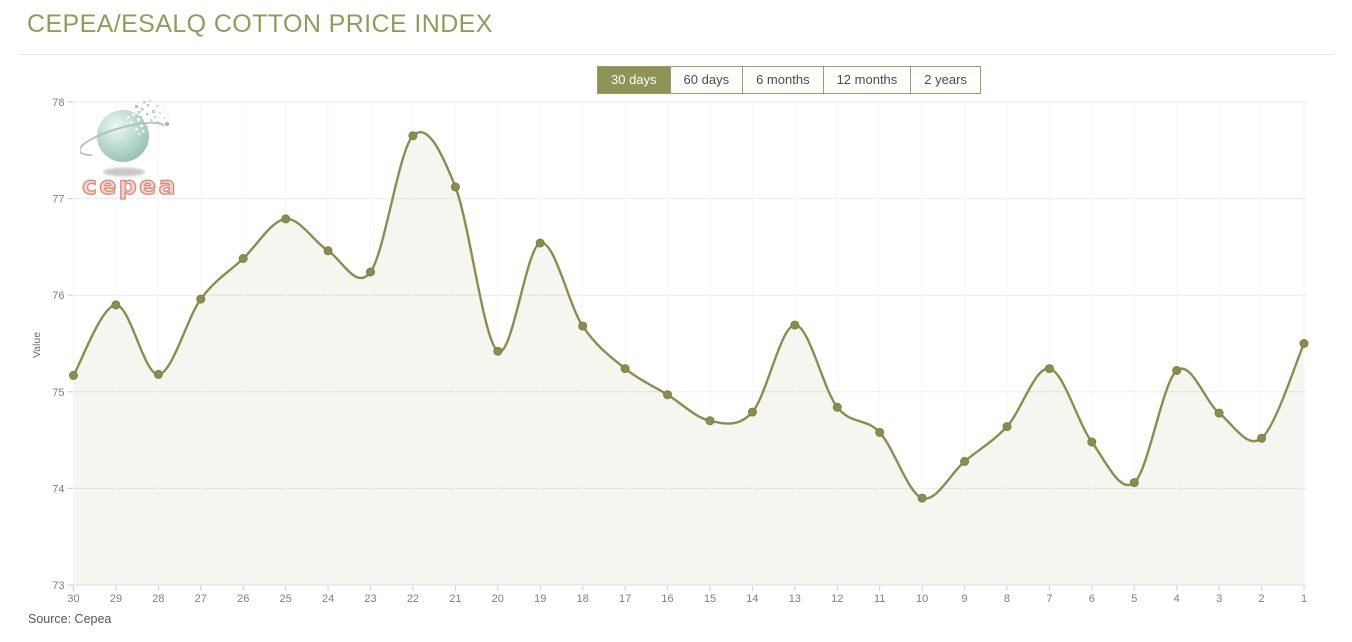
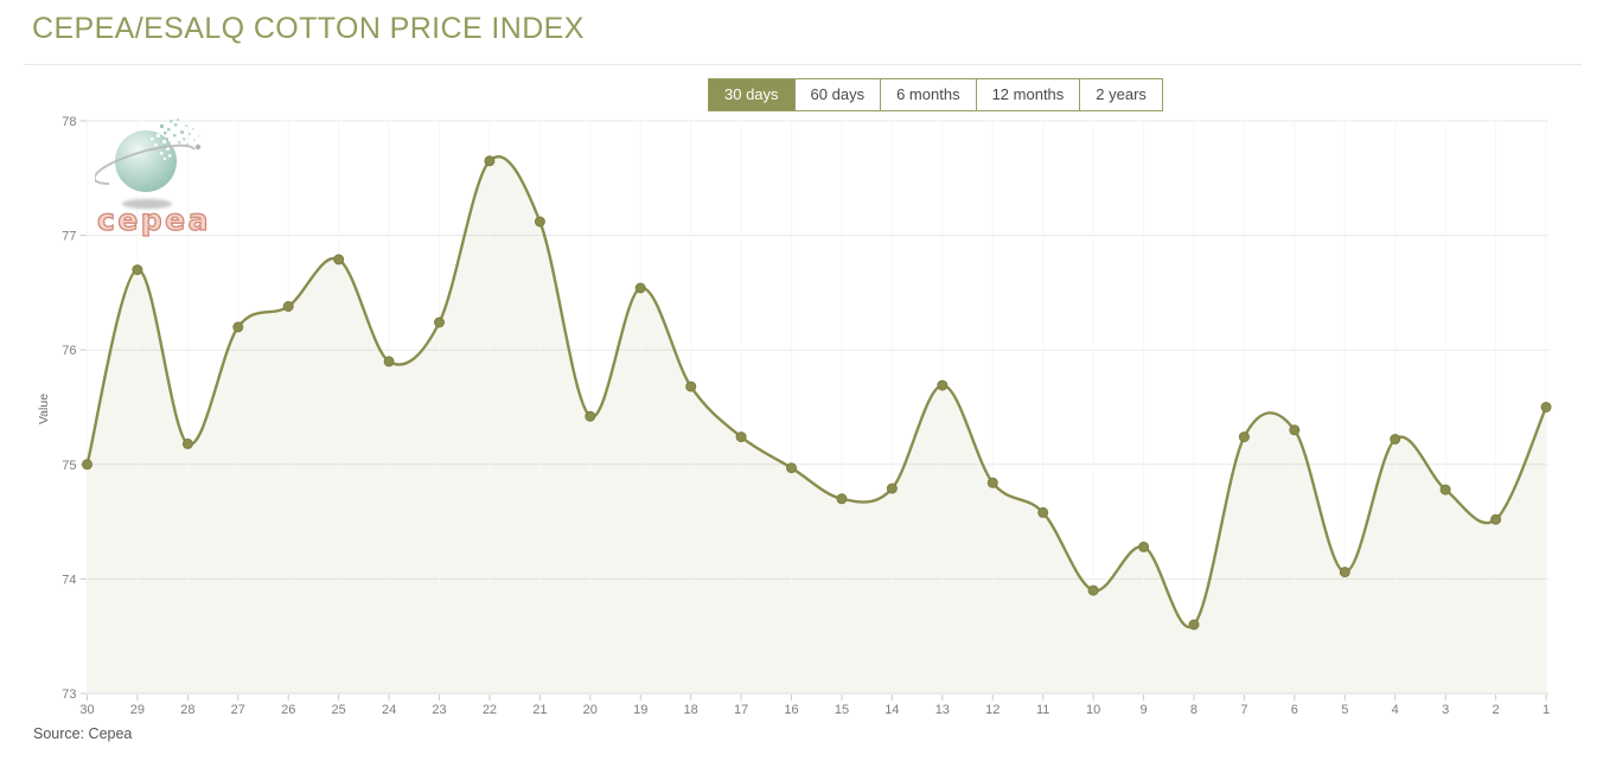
30: 75.2 -> 75.0
29: 75.9 -> 76.7
27: 76.0 -> 76.2
24: 76.5 -> 75.9
8: 74.6 -> 73.6
6: 74.5 -> 75.3
